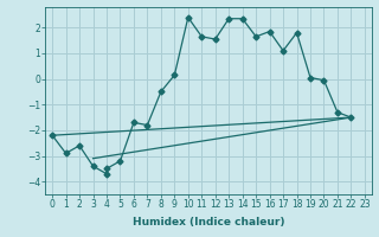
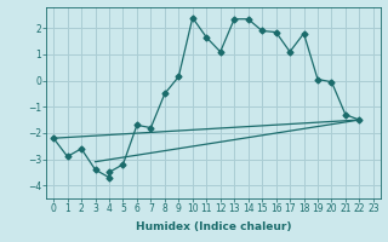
12: 1.55 -> 1.10
15: 1.65 -> 1.90
